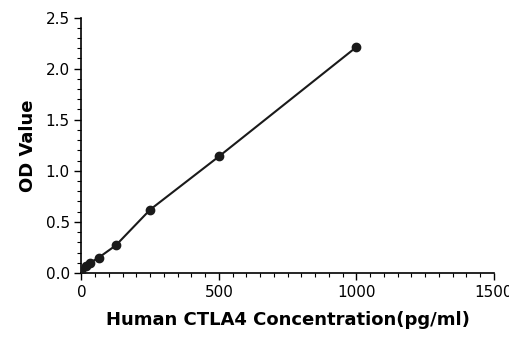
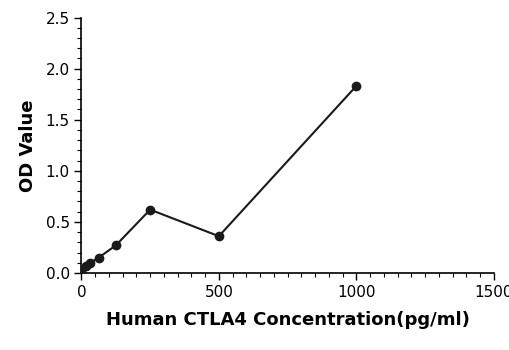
500: 1.14 -> 0.36
1000: 2.21 -> 1.83
